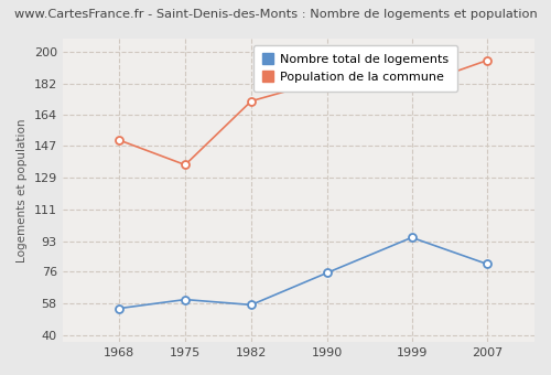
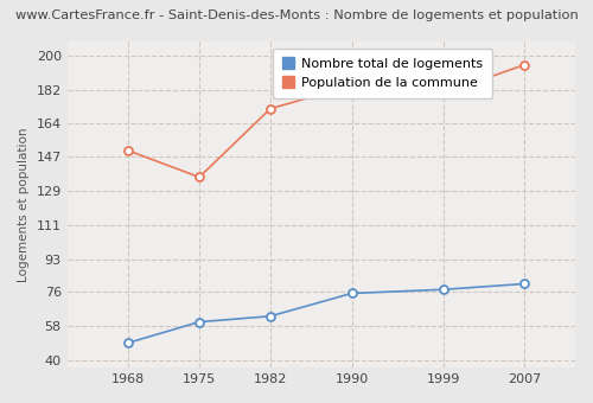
Nombre total de logements/1968: 55 -> 49
Nombre total de logements/1982: 57 -> 63
Nombre total de logements/1999: 95 -> 77
